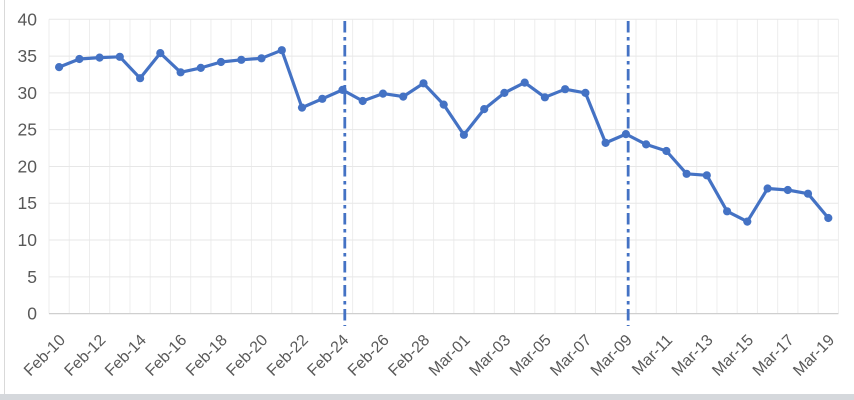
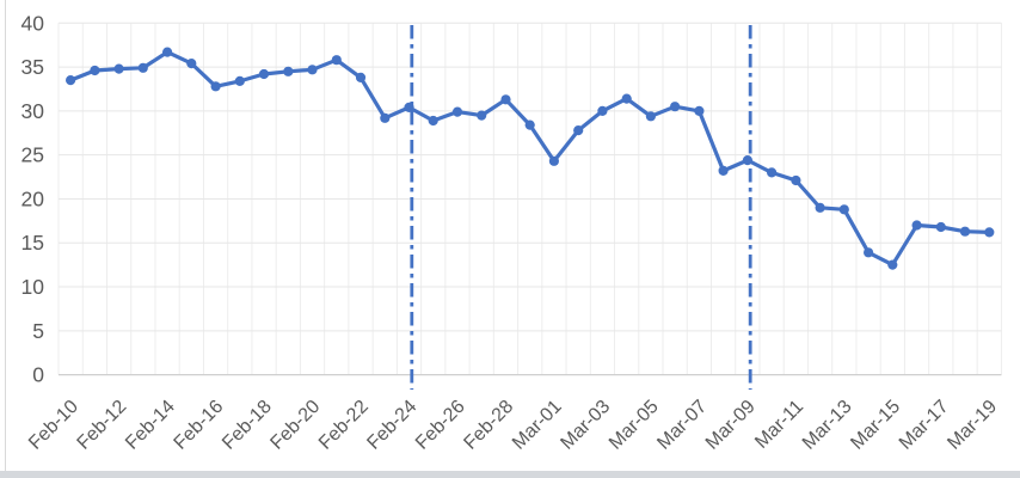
Feb-14: 32 -> 37
Feb-22: 28 -> 34
Mar-19: 13 -> 16
